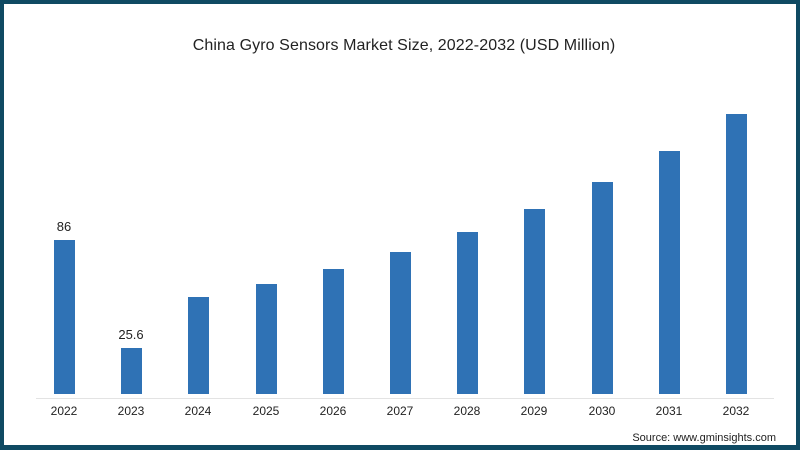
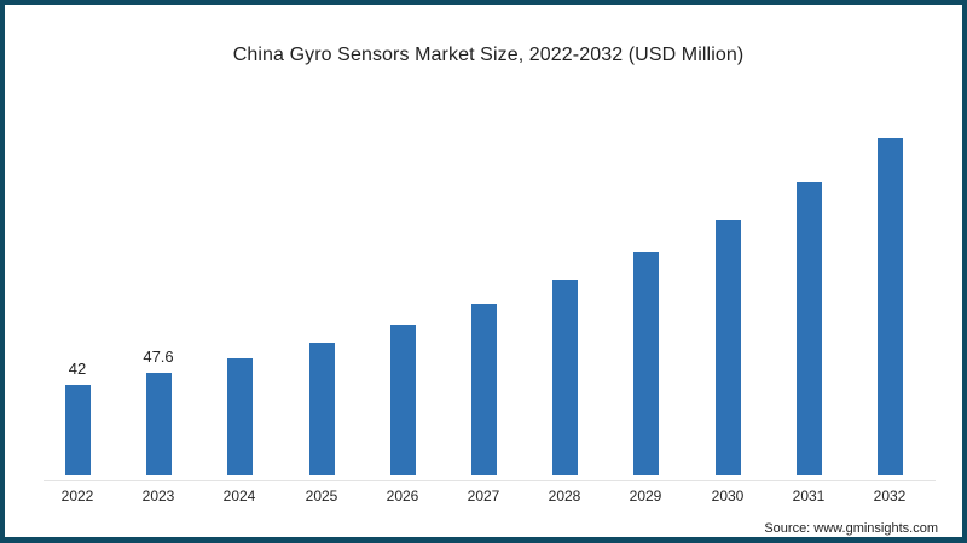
2022: 86 -> 42
2023: 25.6 -> 47.6
